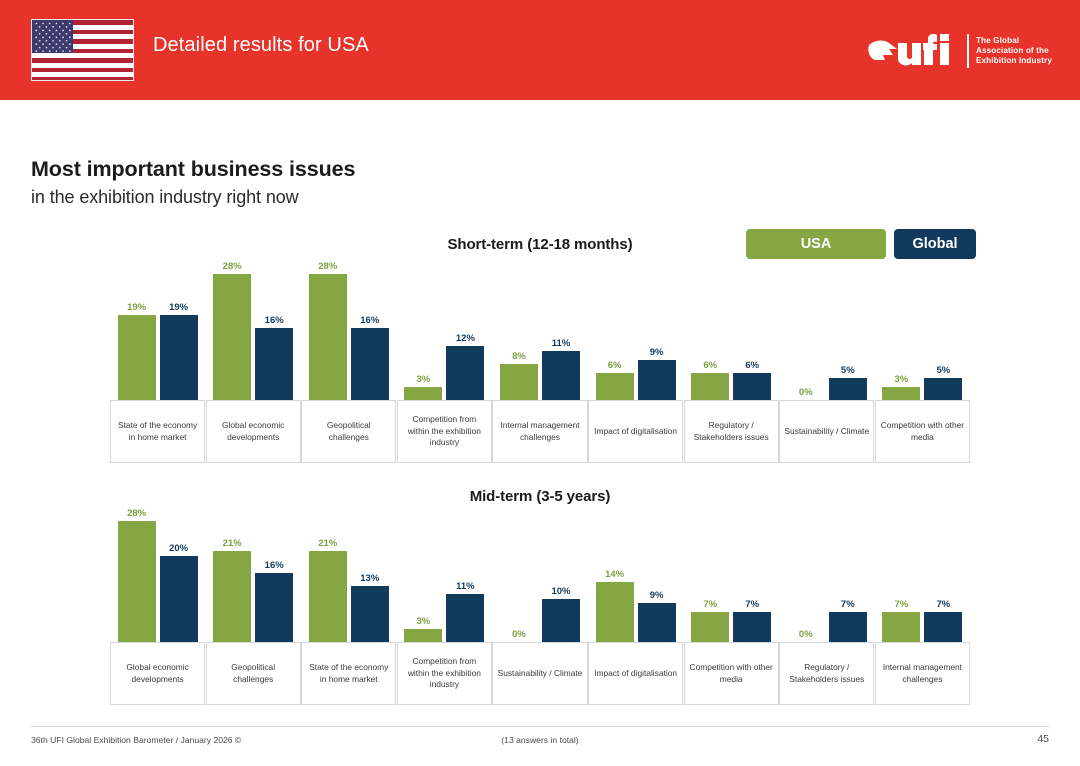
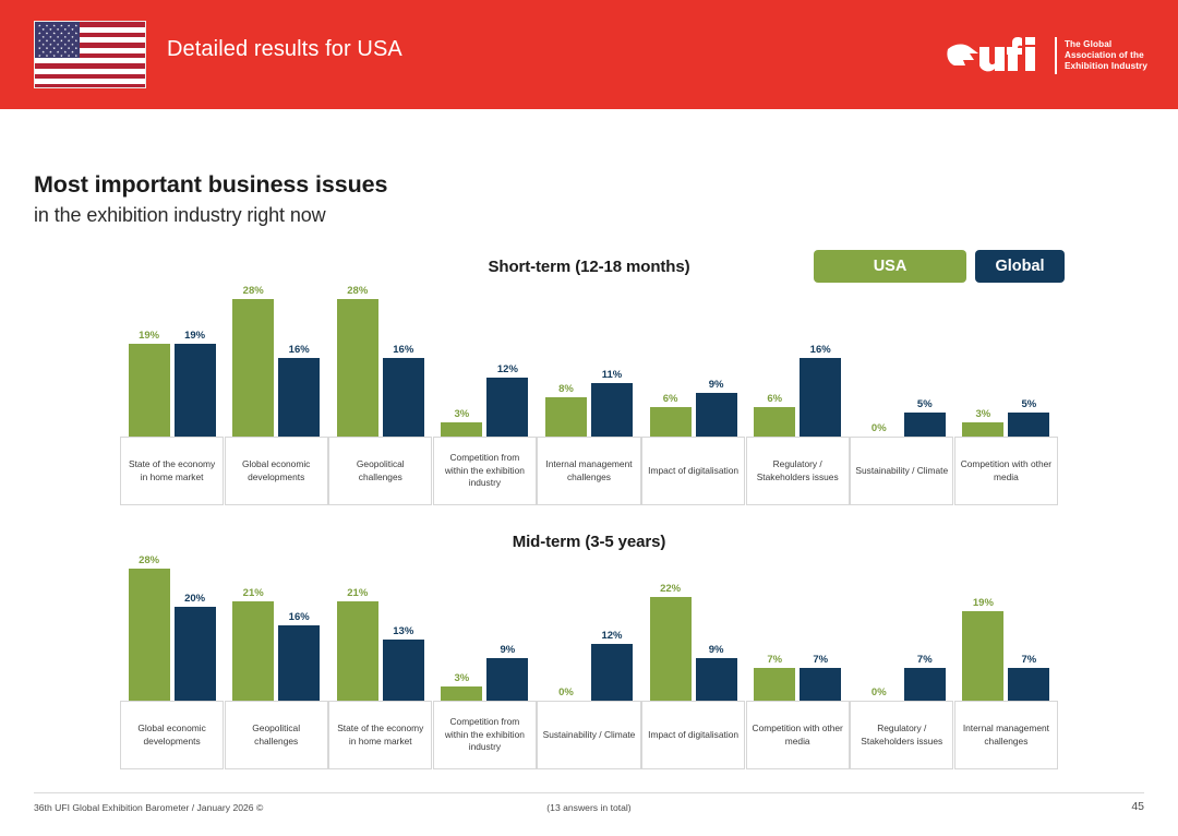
Short-term (12-18 months)/Global/Regulatory / Stakeholders issues: 6% -> 16%
Mid-term (3-5 years)/Global/Competition from within the exhibition industry: 11% -> 9%
Mid-term (3-5 years)/Global/Sustainability / Climate: 10% -> 12%
Mid-term (3-5 years)/USA/Impact of digitalisation: 14% -> 22%
Mid-term (3-5 years)/USA/Internal management challenges: 7% -> 19%
